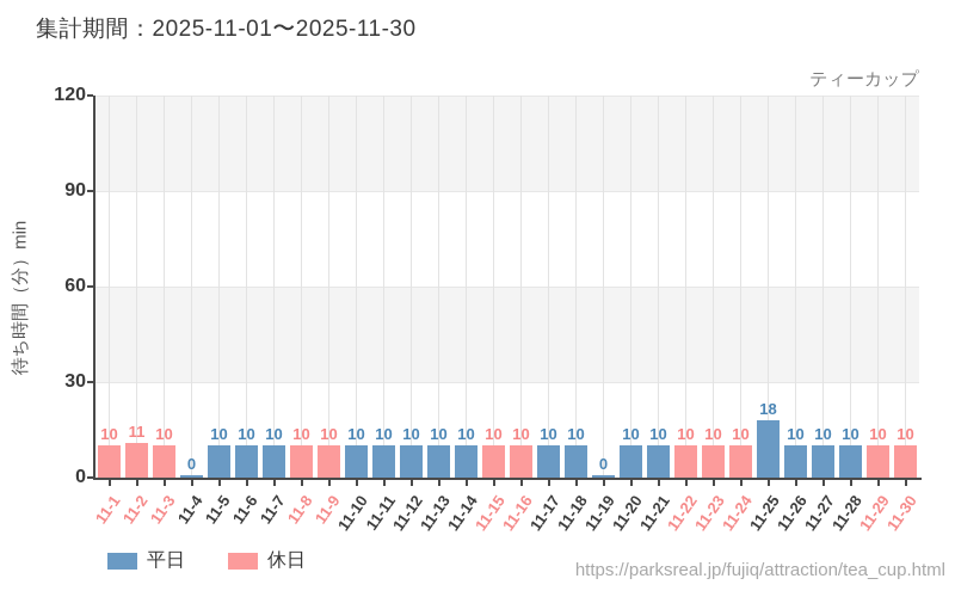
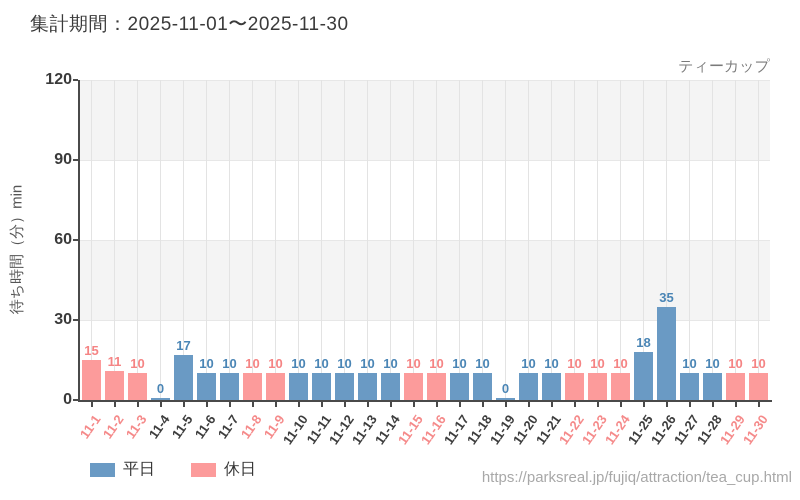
11-1: 10 -> 15
11-5: 10 -> 17
11-26: 10 -> 35
